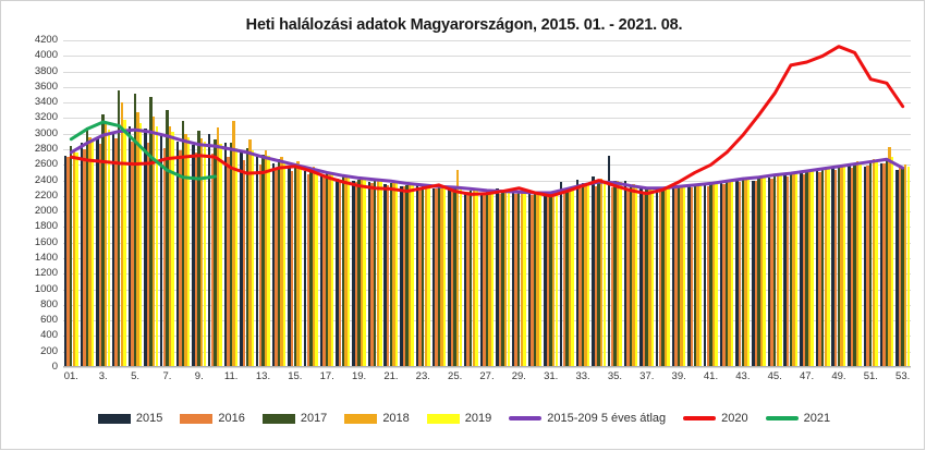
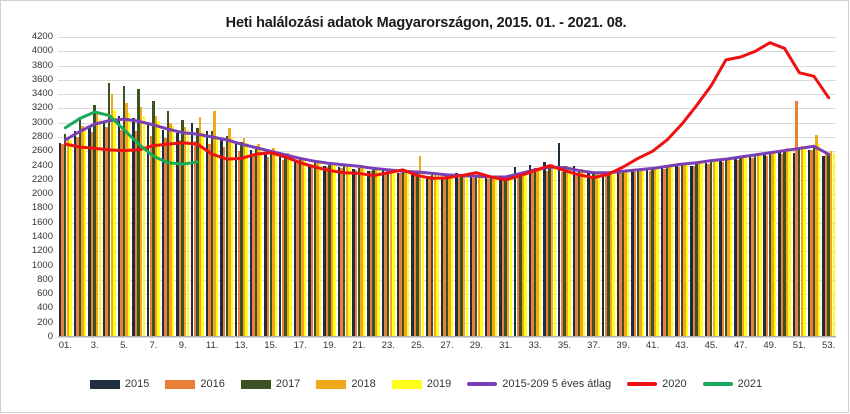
2016/51.: 2600 -> 3300
